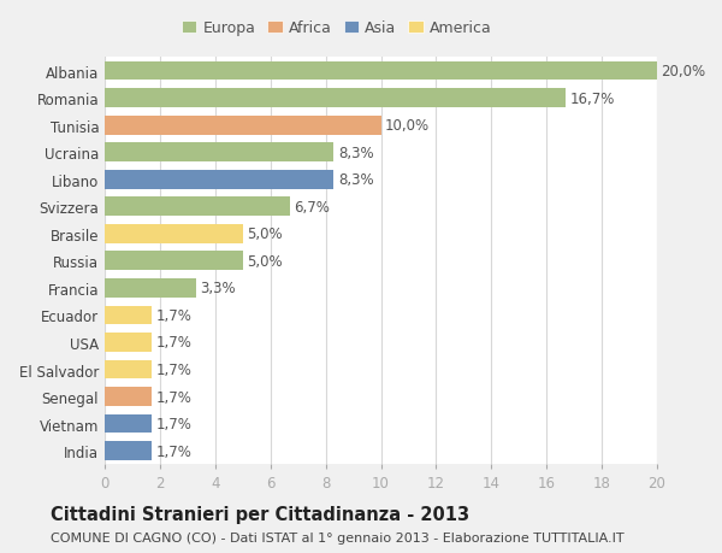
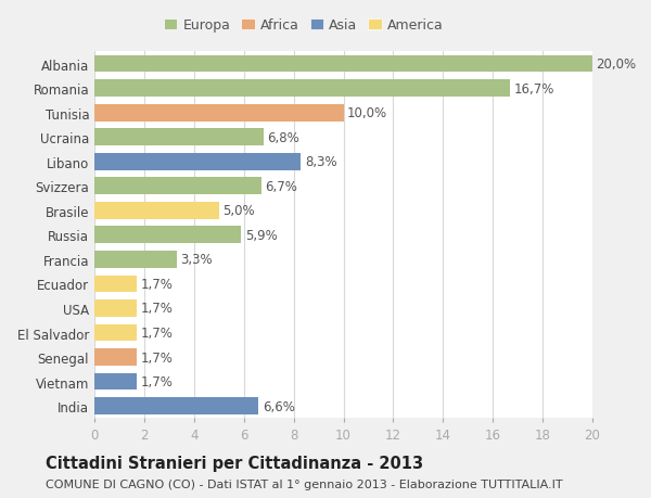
Ucraina: 8,3% -> 6,8%
Russia: 5,0% -> 5,9%
India: 1,7% -> 6,6%
